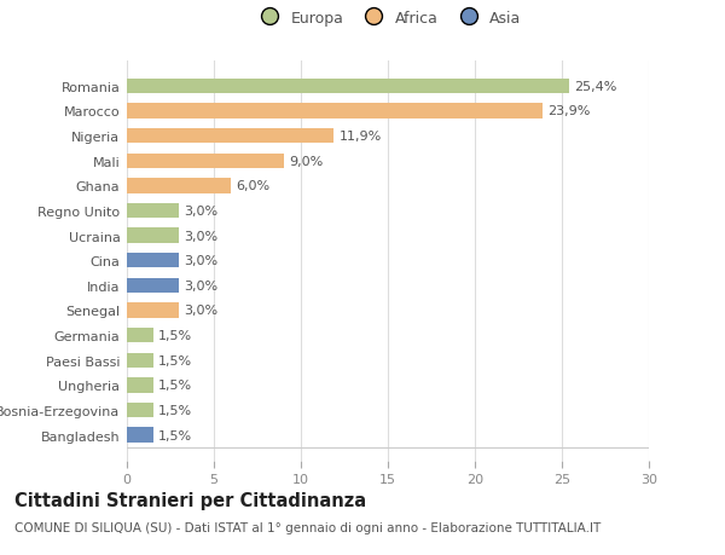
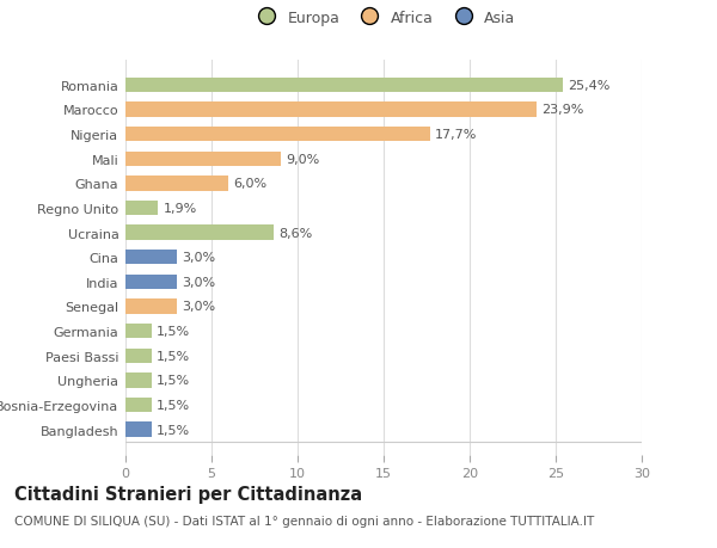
Nigeria: 11,9% -> 17,7%
Regno Unito: 3,0% -> 1,9%
Ucraina: 3,0% -> 8,6%
